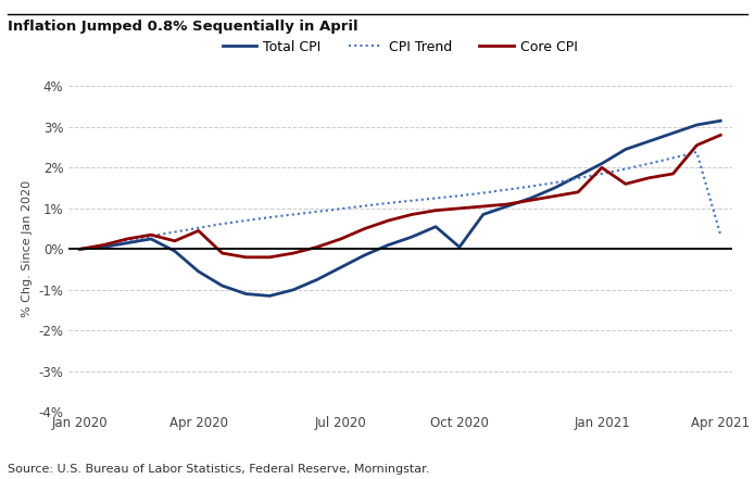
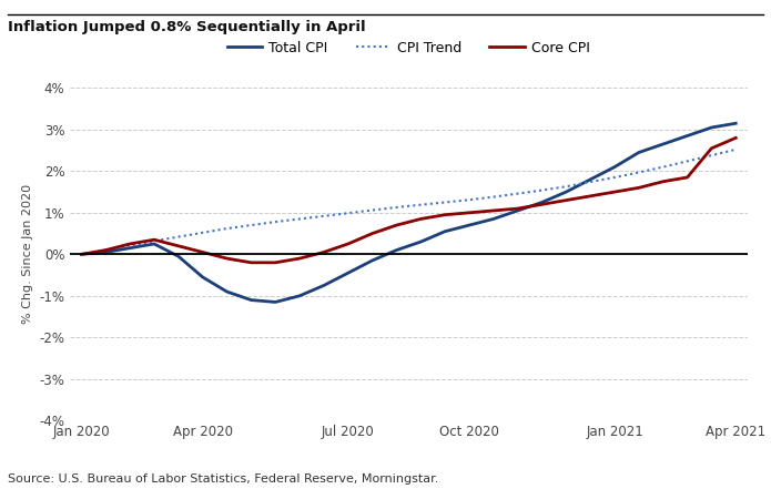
Core CPI/Apr 2020: 0.45% -> 0.05%
Total CPI/Oct 2020: 0.05% -> 0.70%
Core CPI/Jan 2021: 2.00% -> 1.50%
CPI Trend/Apr 2021: 0.35% -> 2.52%
